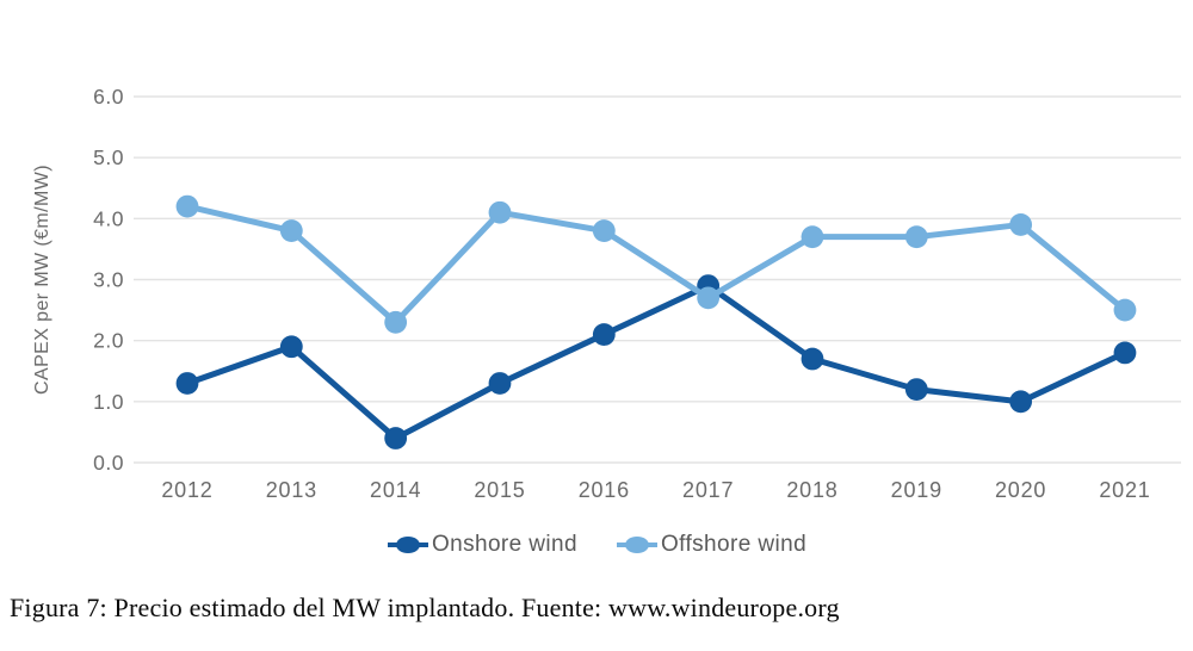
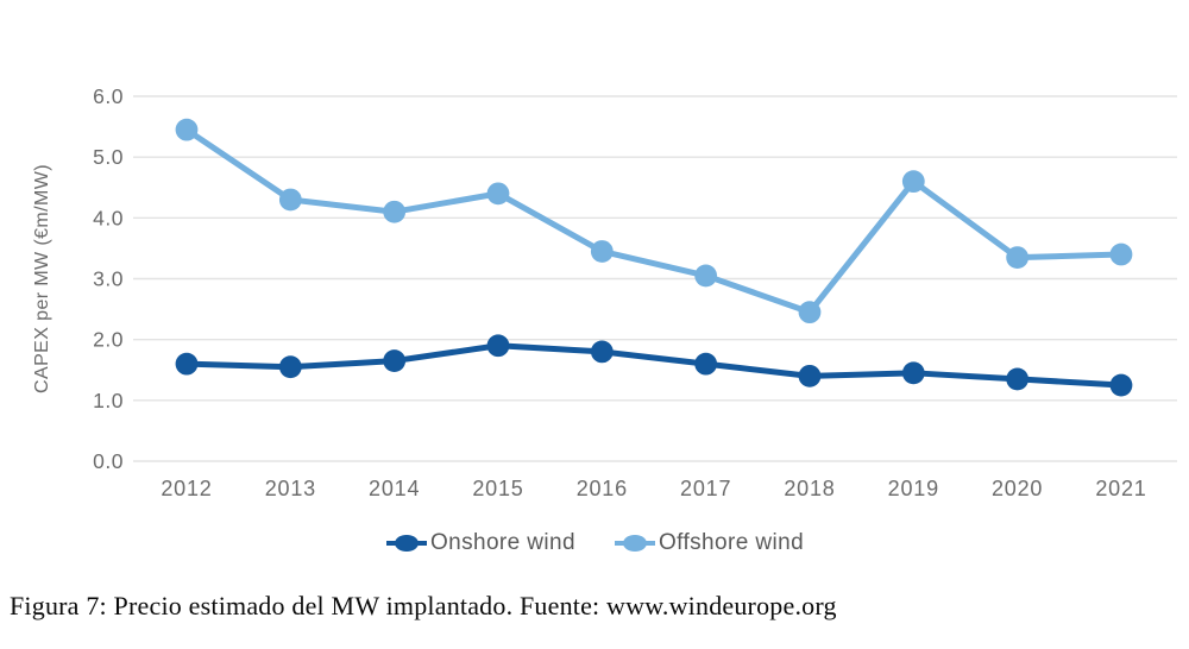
Onshore wind/2012: 1.3 -> 1.6
Offshore wind/2012: 4.2 -> 5.5
Onshore wind/2013: 1.9 -> 1.6
Offshore wind/2013: 3.8 -> 4.3
Onshore wind/2014: 0.4 -> 1.6
Offshore wind/2014: 2.3 -> 4.1
Onshore wind/2015: 1.3 -> 1.9
Offshore wind/2015: 4.1 -> 4.4
Onshore wind/2016: 2.1 -> 1.8
Offshore wind/2016: 3.8 -> 3.5
Onshore wind/2017: 2.9 -> 1.6
Offshore wind/2017: 2.7 -> 3.0
Onshore wind/2018: 1.7 -> 1.4
Offshore wind/2018: 3.7 -> 2.5
Onshore wind/2019: 1.2 -> 1.4
Offshore wind/2019: 3.7 -> 4.6
Onshore wind/2020: 1.0 -> 1.4
Offshore wind/2020: 3.9 -> 3.4
Onshore wind/2021: 1.8 -> 1.2
Offshore wind/2021: 2.5 -> 3.4
